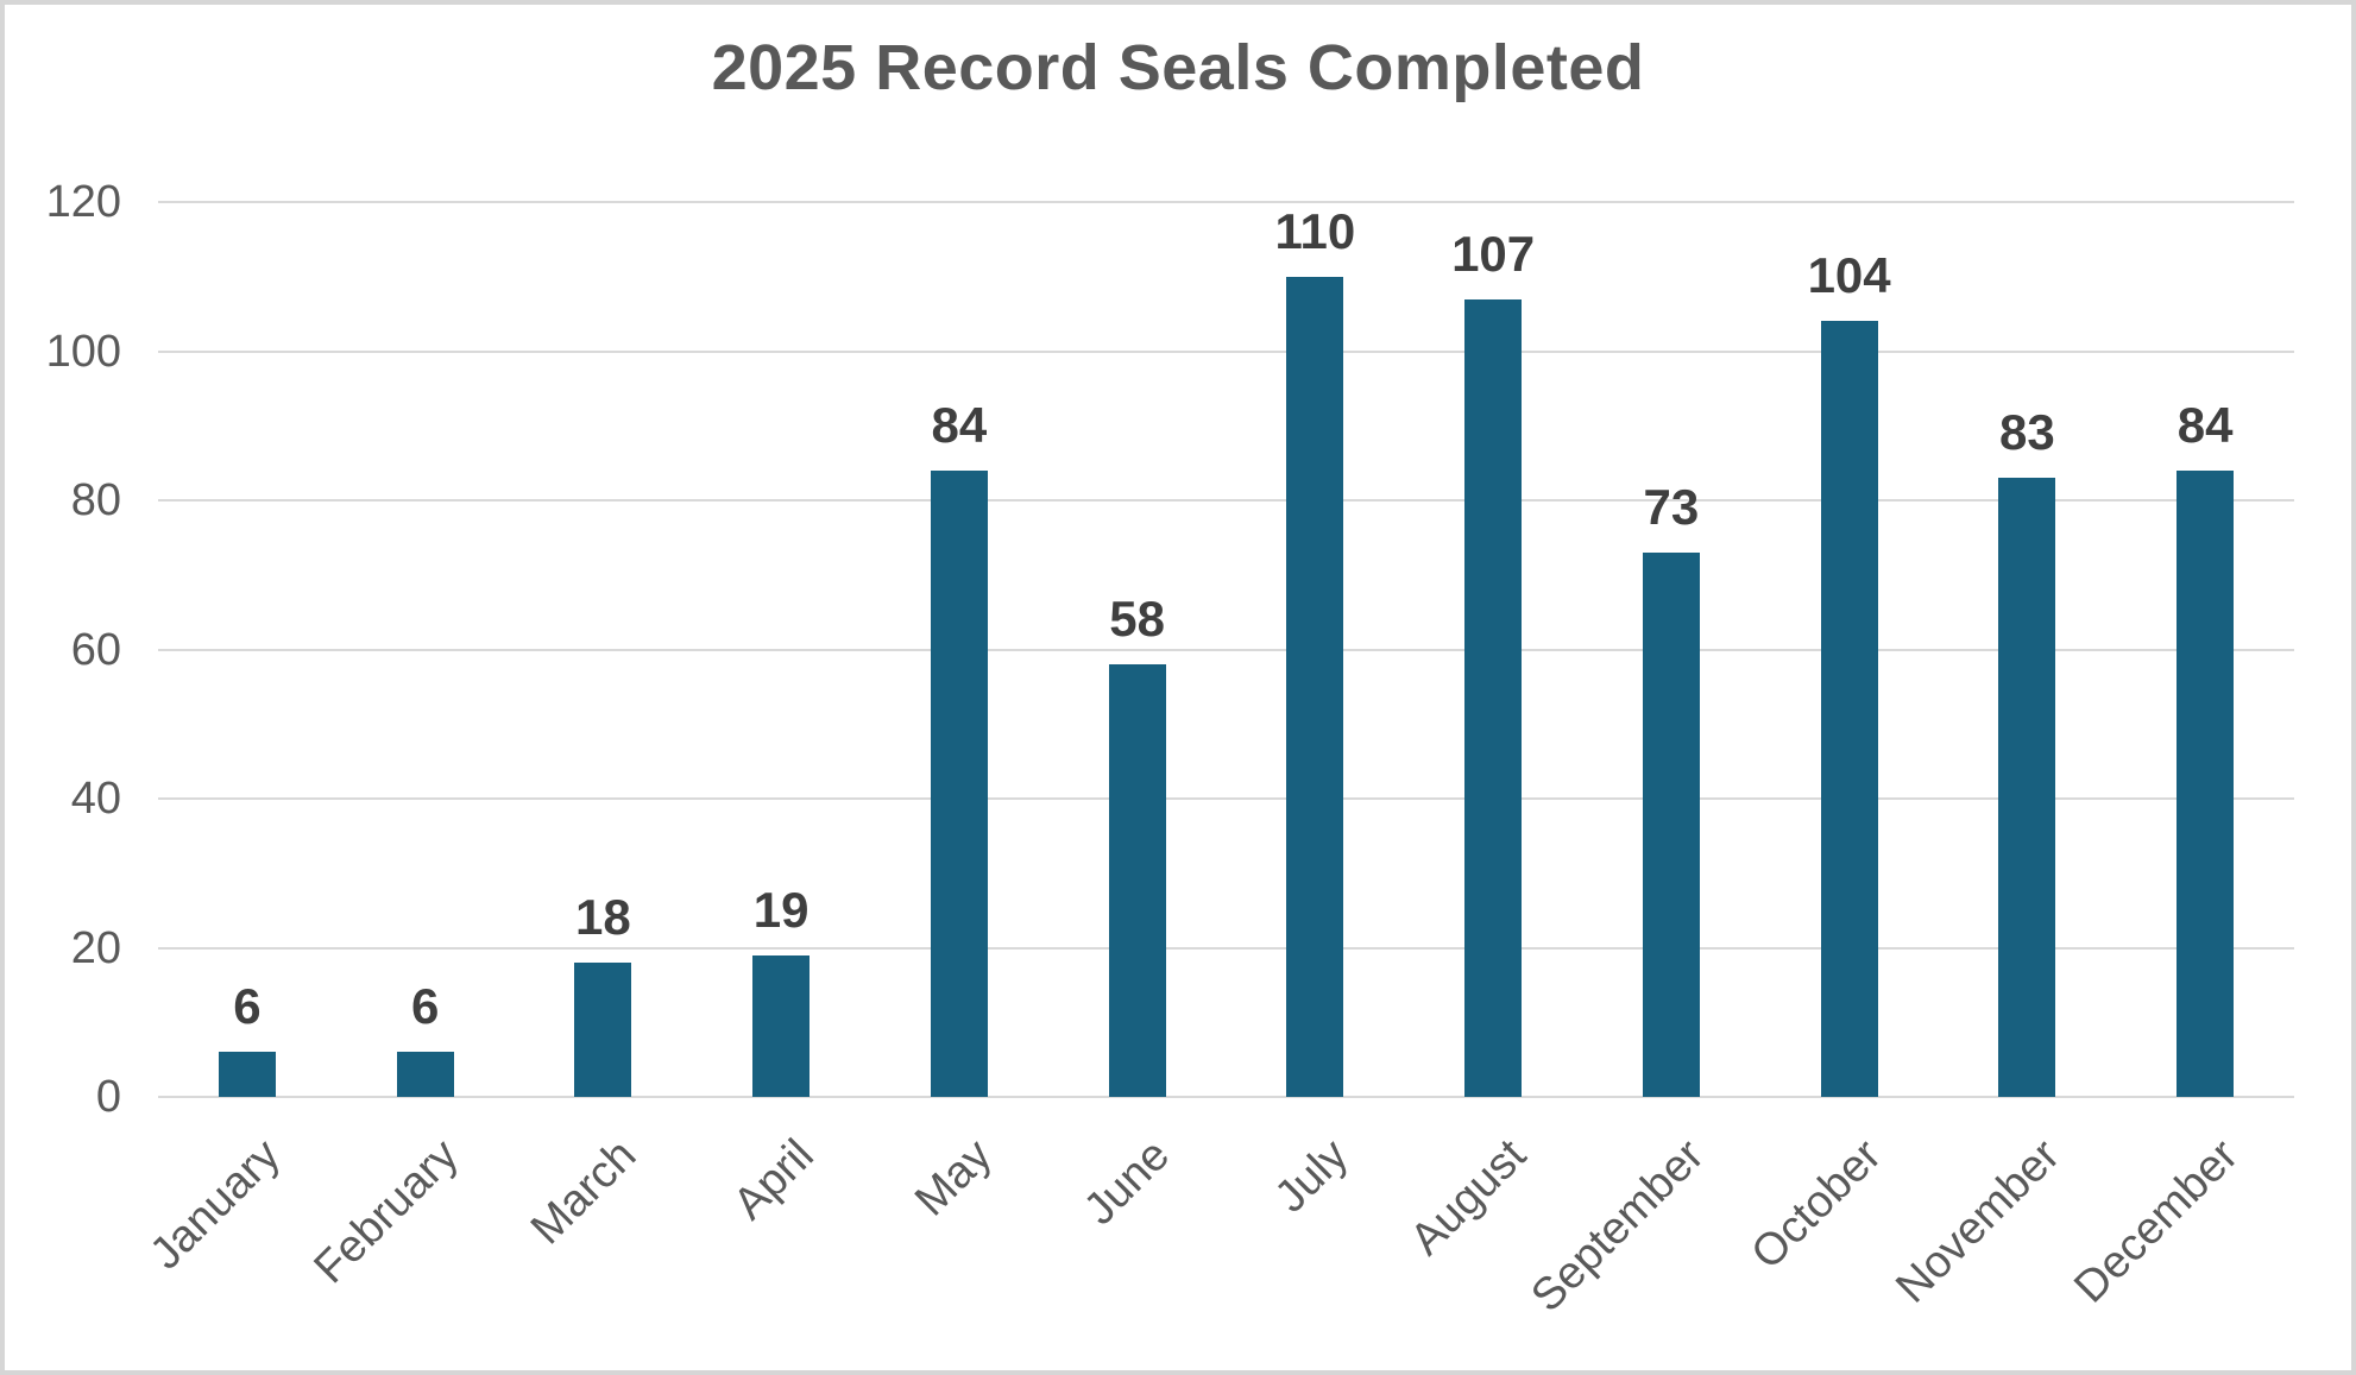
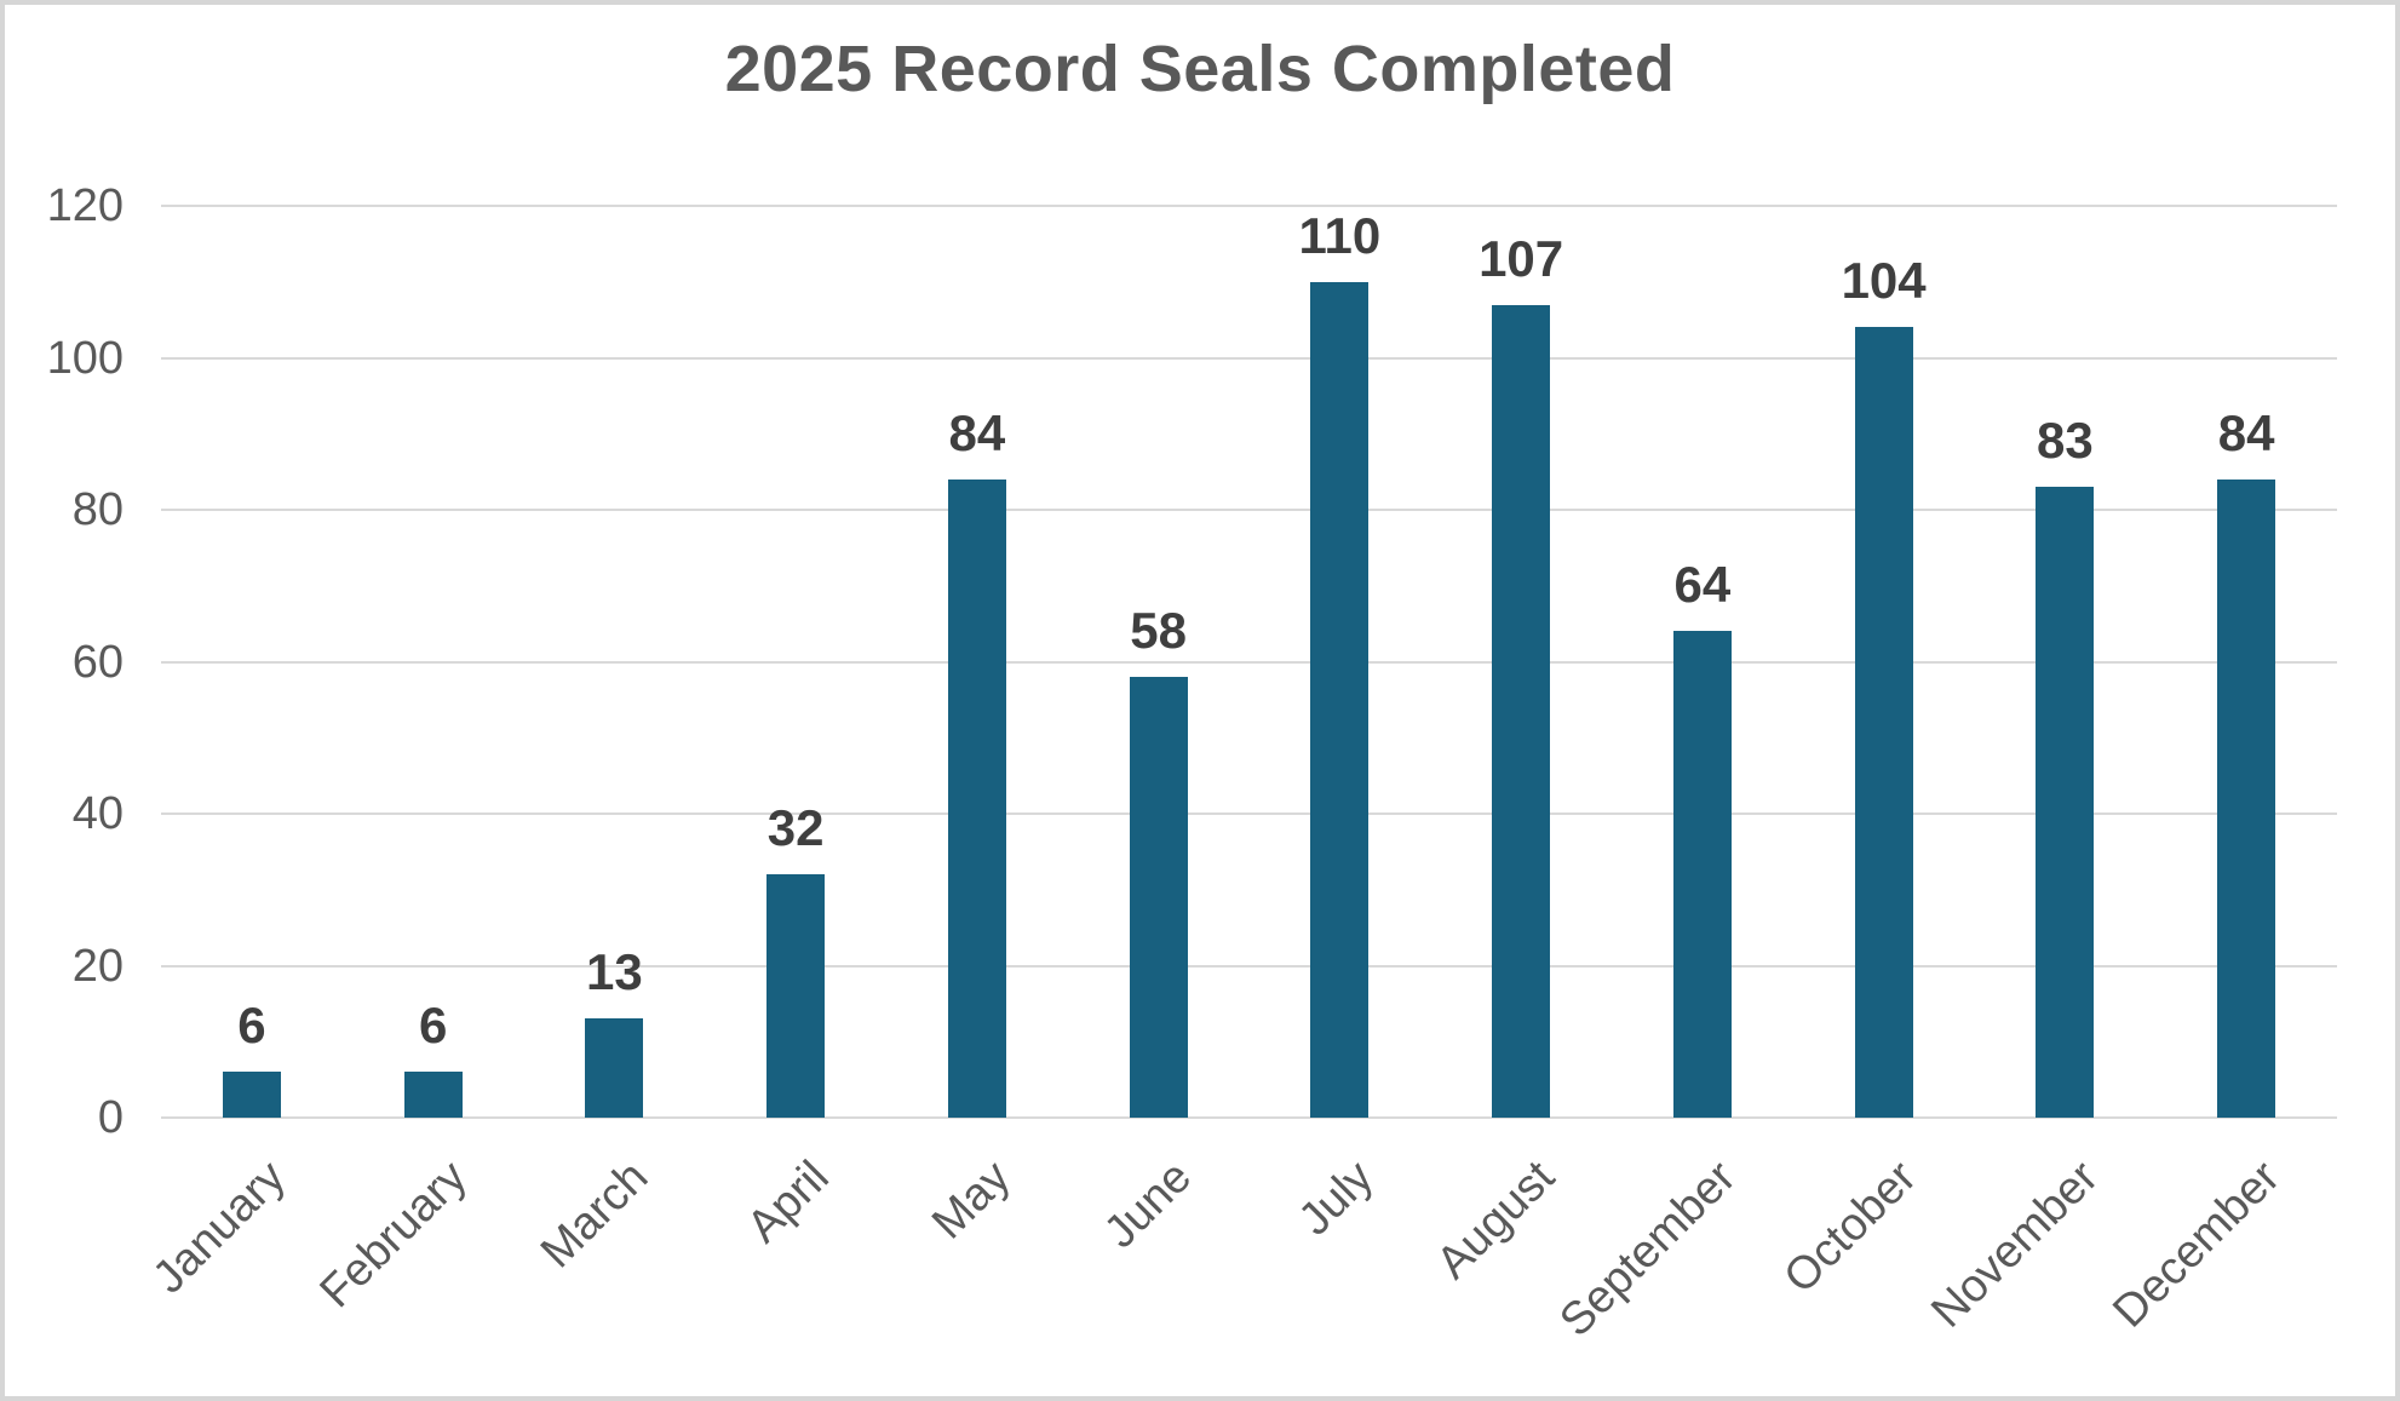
March: 18 -> 13
April: 19 -> 32
September: 73 -> 64
